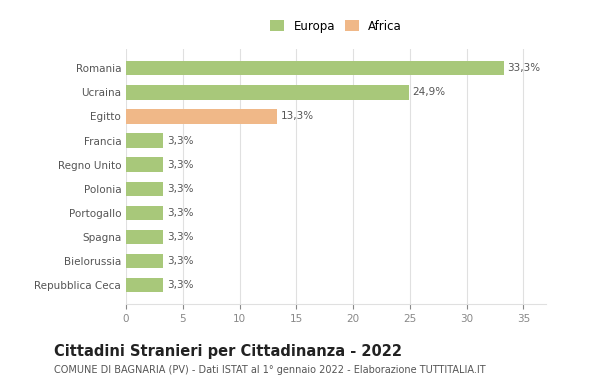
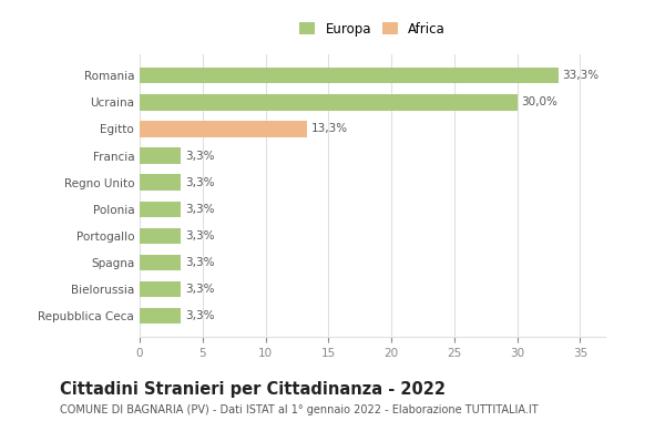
Ucraina: 24,9% -> 30,0%
